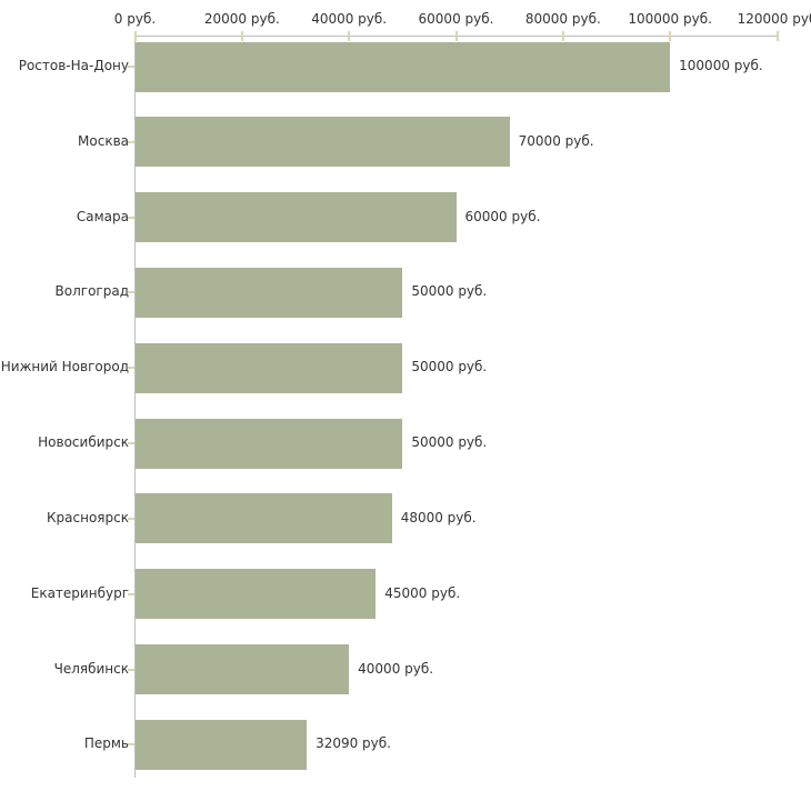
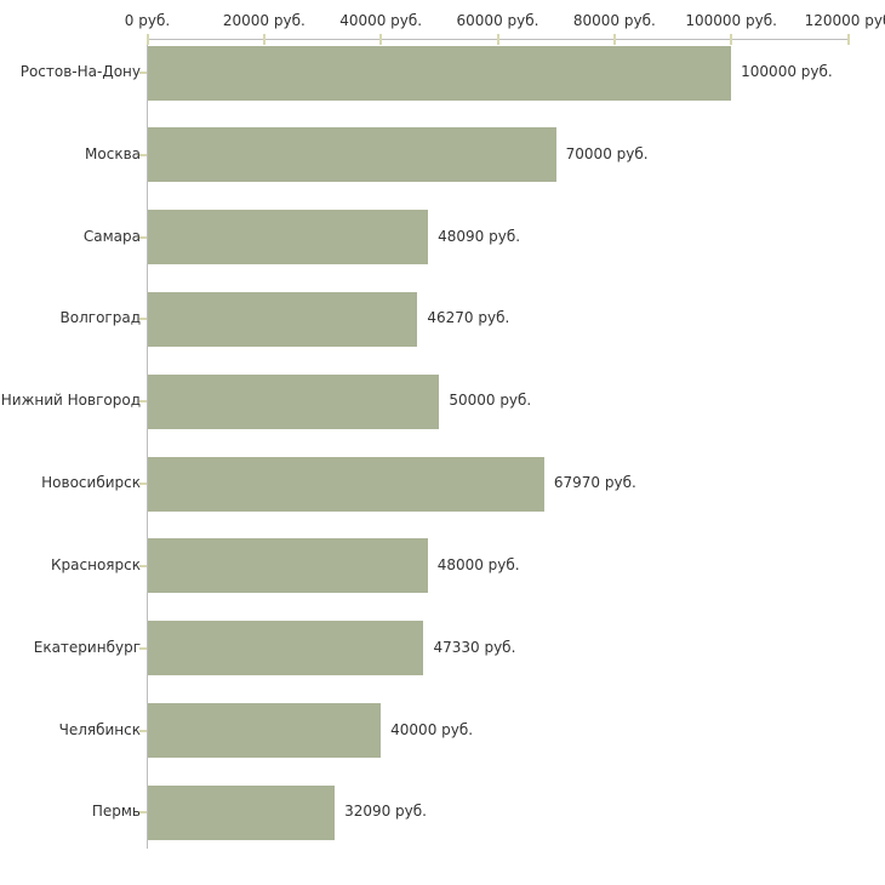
Самара: 60000 -> 48090
Волгоград: 50000 -> 46270
Новосибирск: 50000 -> 67970
Екатеринбург: 45000 -> 47330
